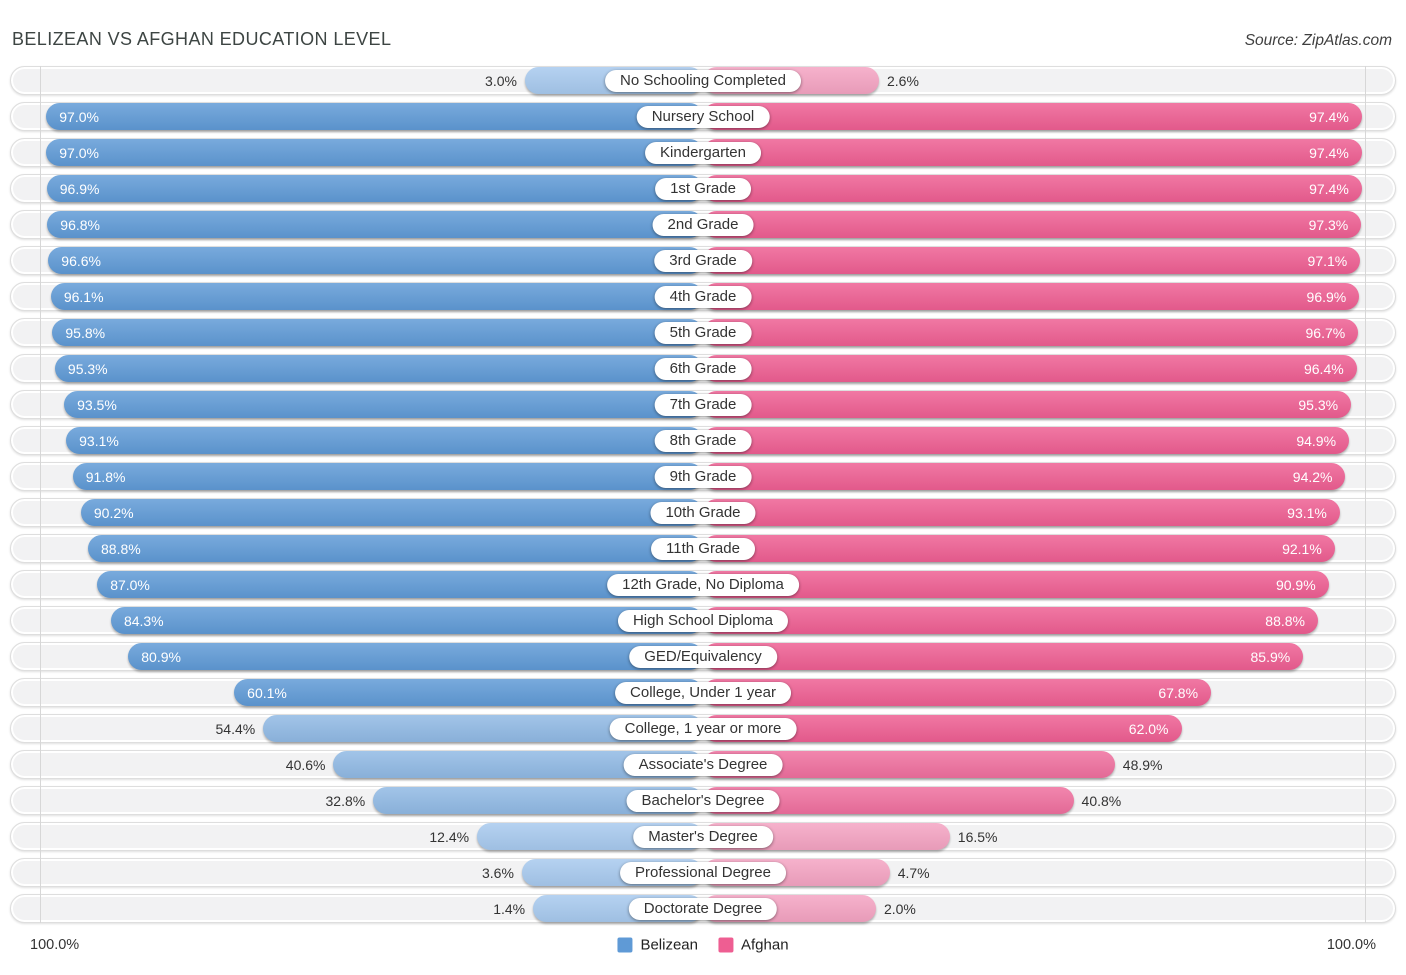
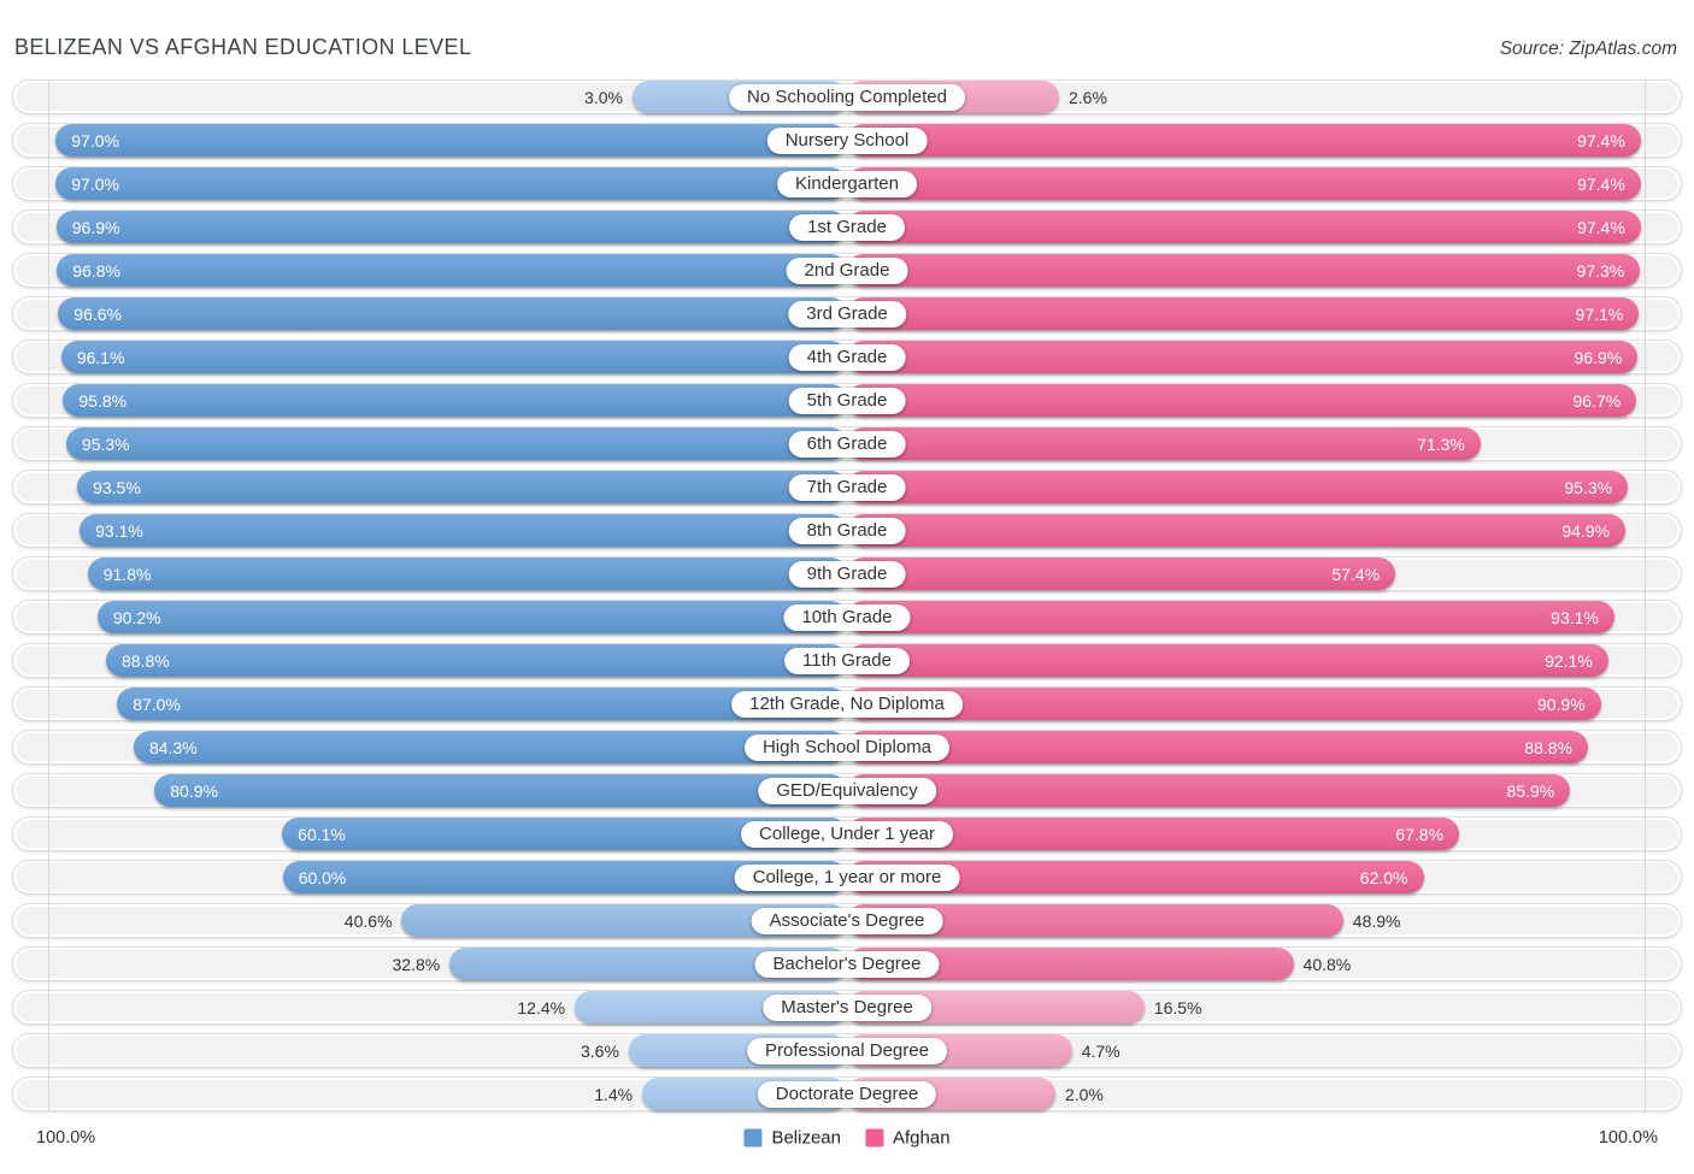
Afghan/6th Grade: 96.4% -> 71.3%
Afghan/9th Grade: 94.2% -> 57.4%
Belizean/College, 1 year or more: 54.4% -> 60.0%
